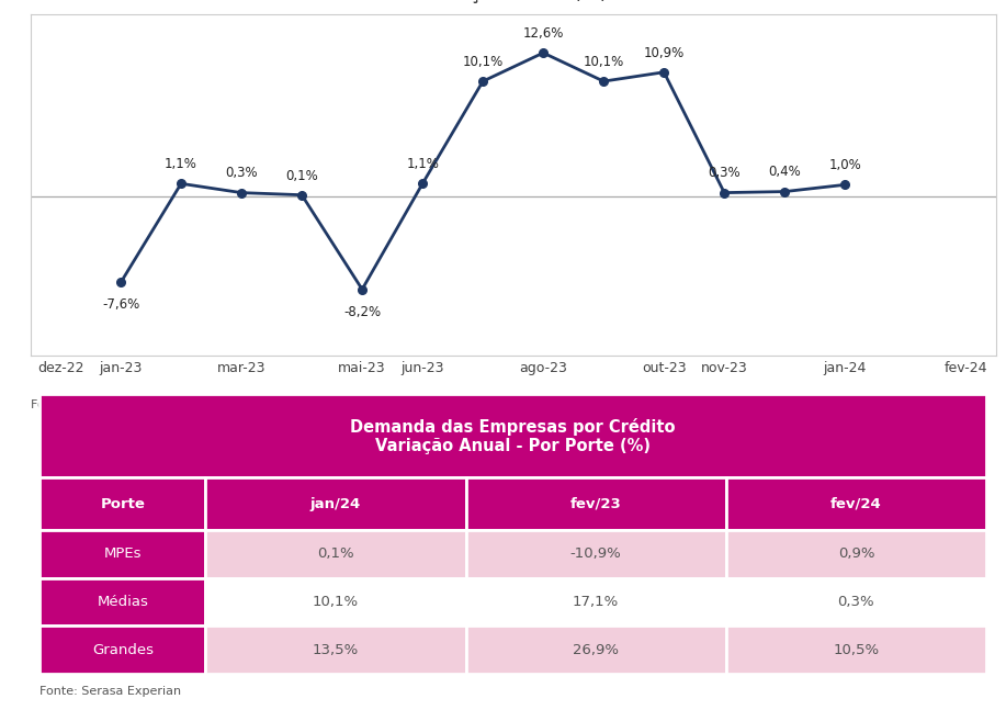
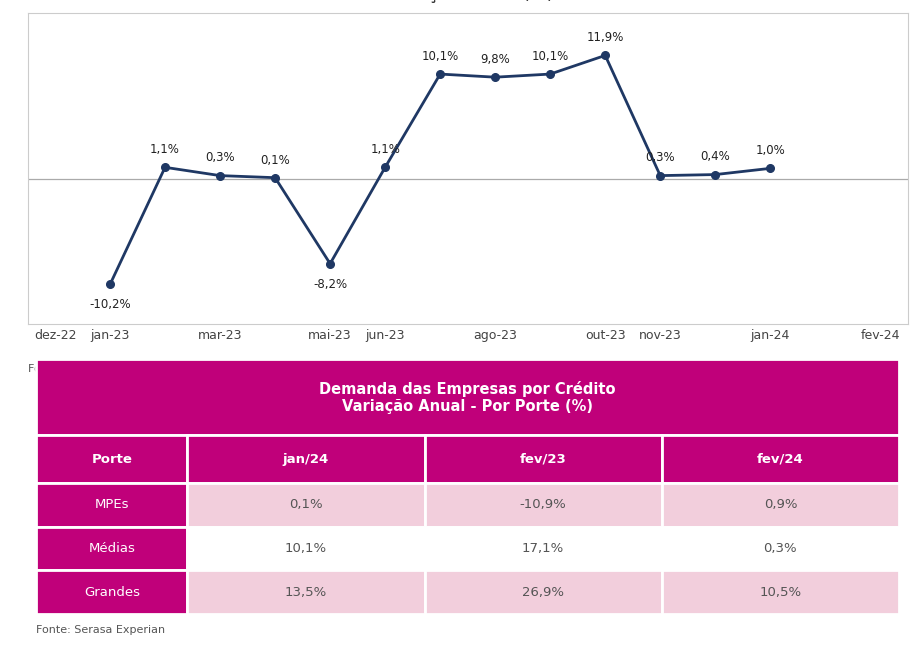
jan-23: -7,6% -> -10,2%
ago-23: 12,6% -> 9,8%
out-23: 10,9% -> 11,9%
